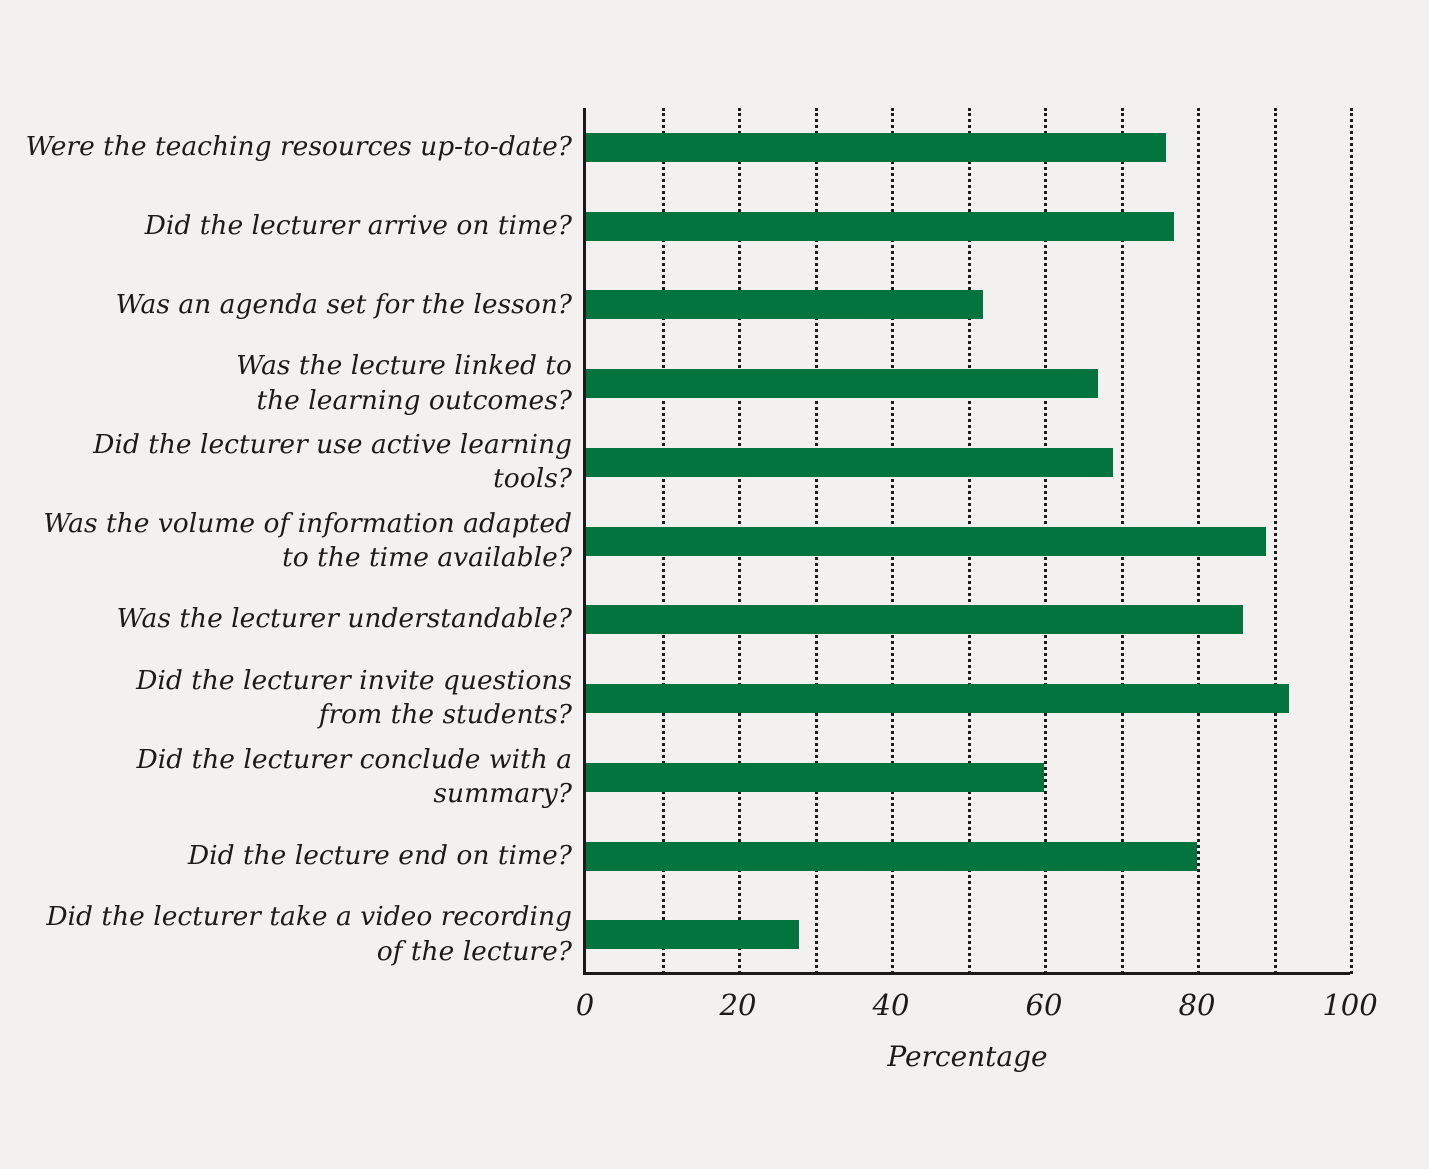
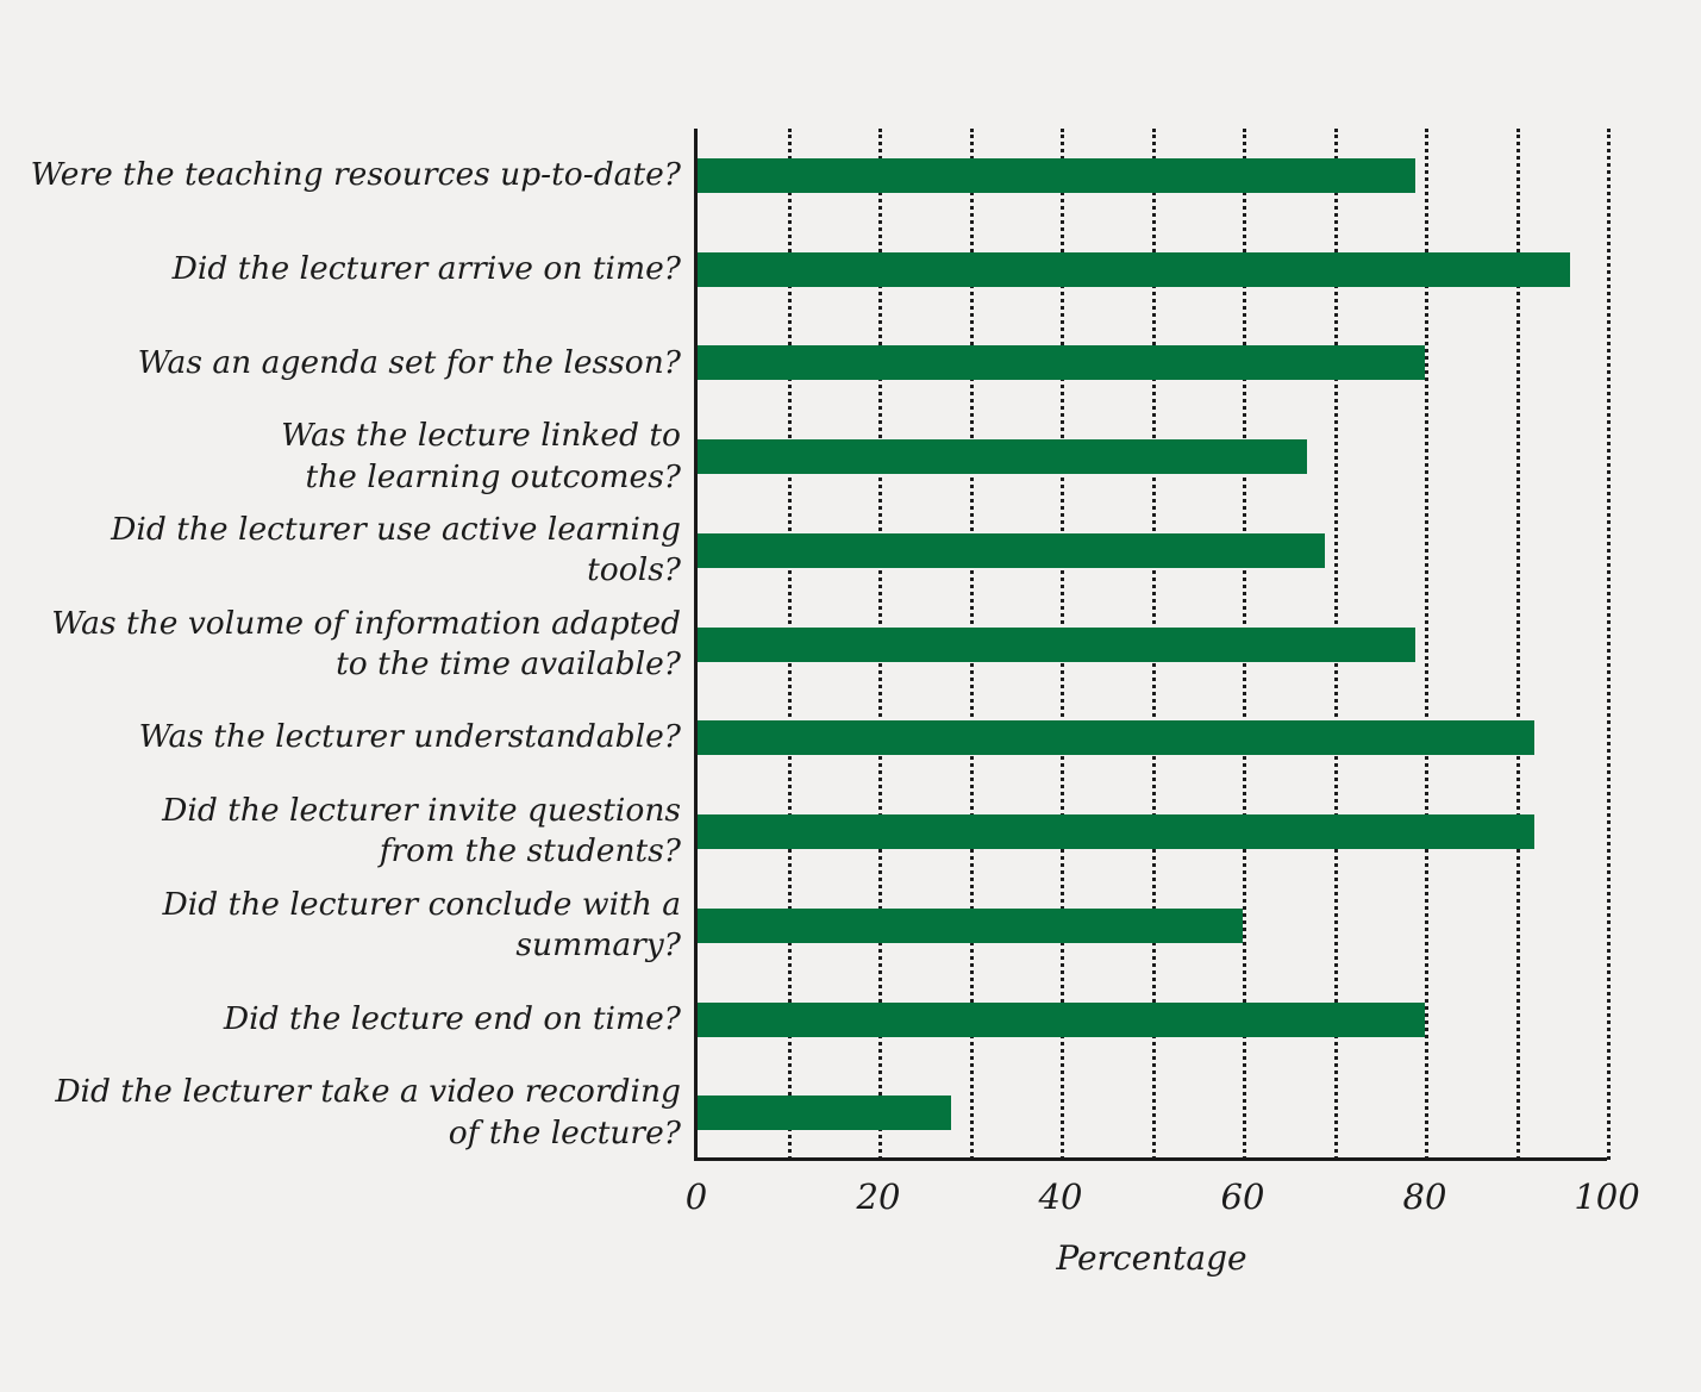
Were the teaching resources up-to-date?: 76 -> 79
Did the lecturer arrive on time?: 77 -> 96
Was an agenda set for the lesson?: 52 -> 80
Was the volume of information adapted to the time available?: 89 -> 79
Was the lecturer understandable?: 86 -> 92
